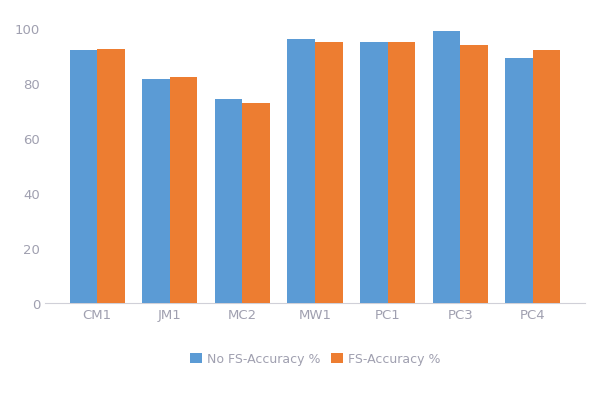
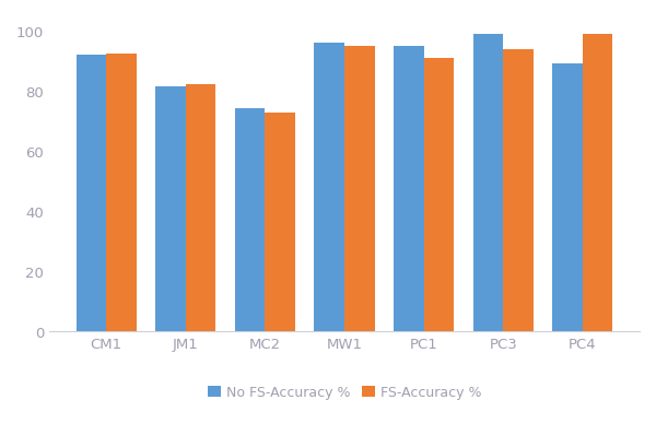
FS-Accuracy %/PC1: 95.0 -> 91.0
FS-Accuracy %/PC4: 91.8 -> 99.0
